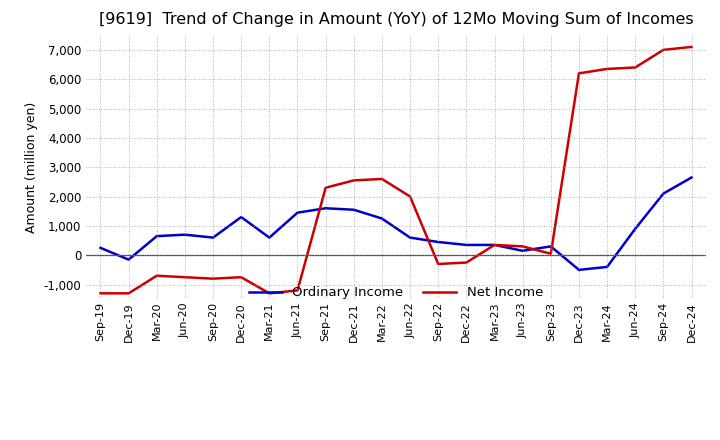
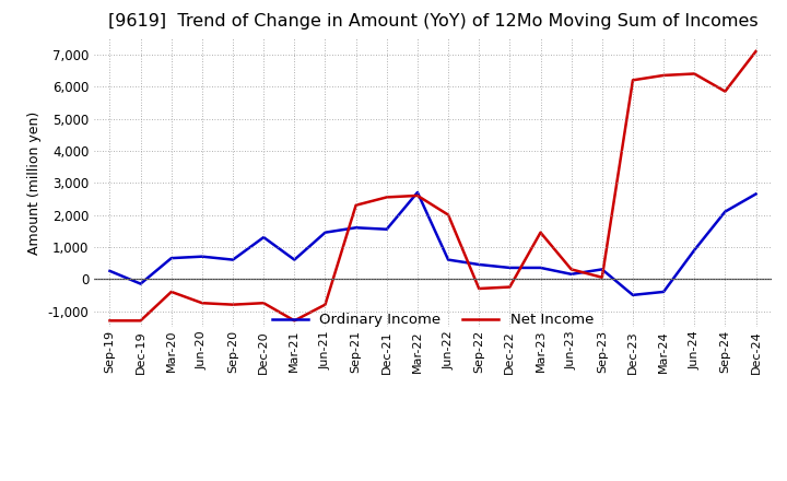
Net Income/Mar-20: -700 -> -400
Net Income/Jun-21: -1,200 -> -800
Ordinary Income/Mar-22: 1,250 -> 2,700
Net Income/Mar-23: 350 -> 1,450
Net Income/Sep-24: 7,000 -> 5,850
